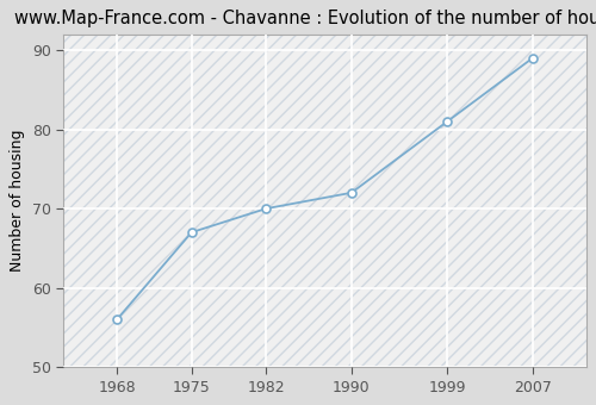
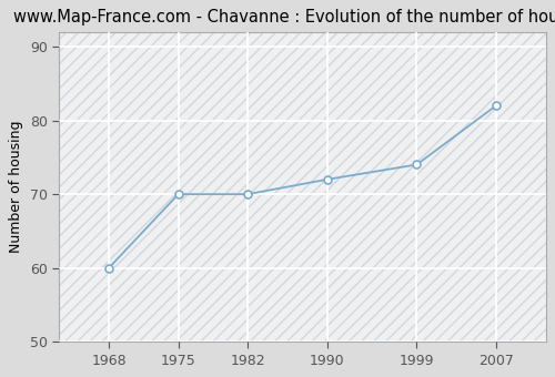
1968: 56 -> 60
1975: 67 -> 70
1999: 81 -> 74
2007: 89 -> 82
